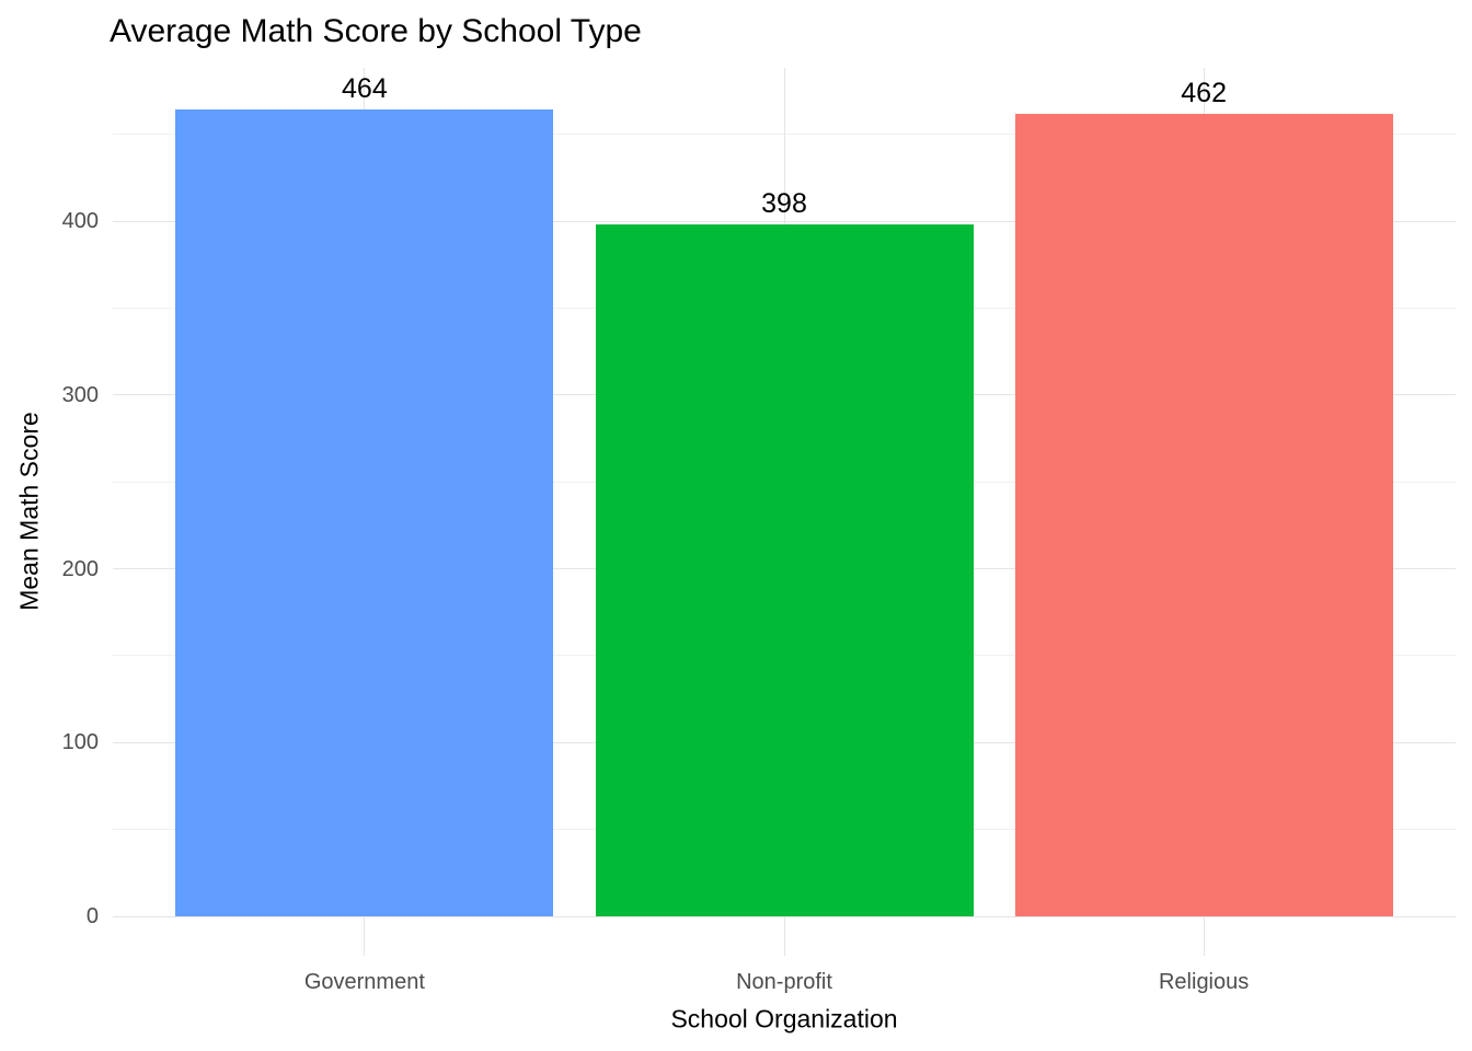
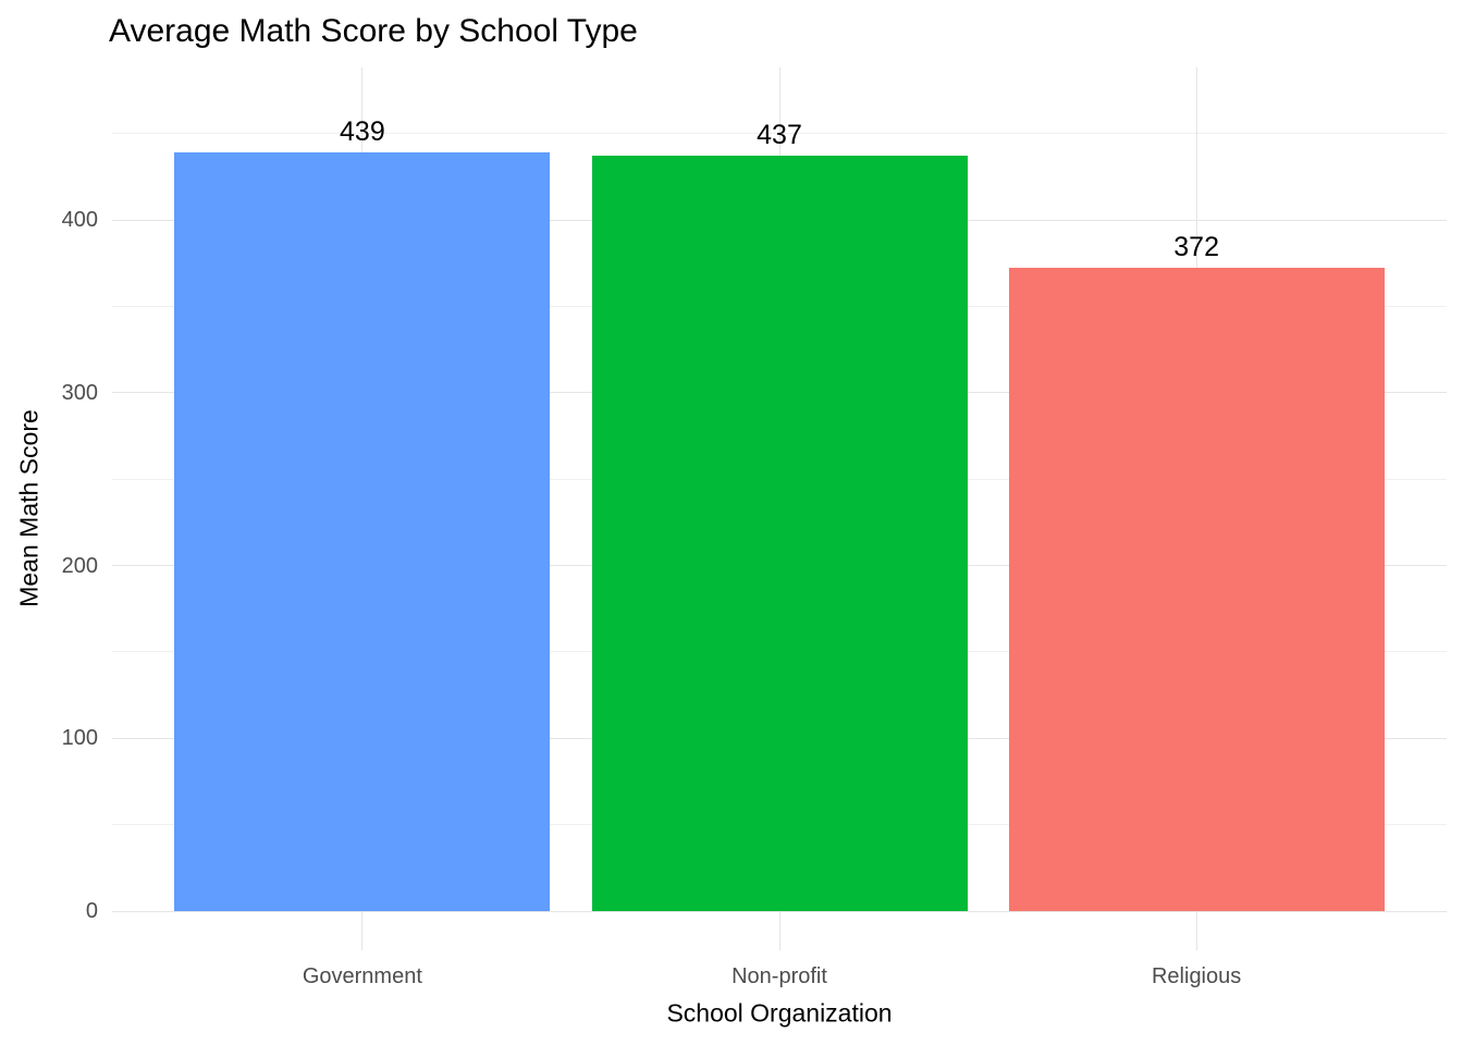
Government: 464 -> 439
Non-profit: 398 -> 437
Religious: 462 -> 372
